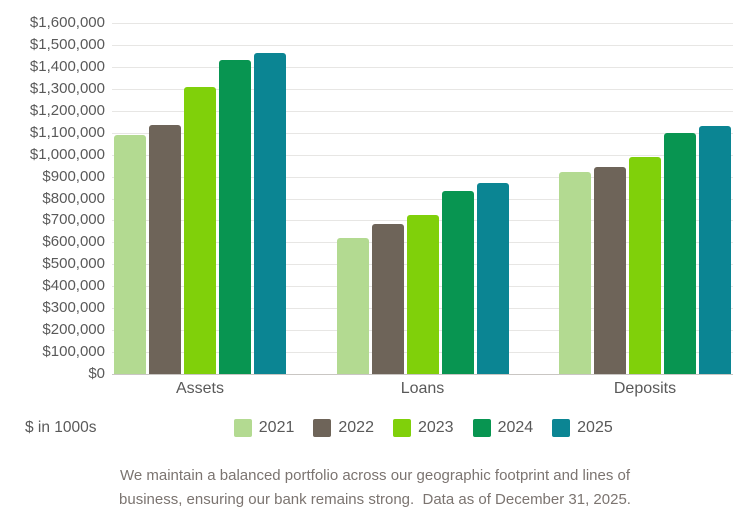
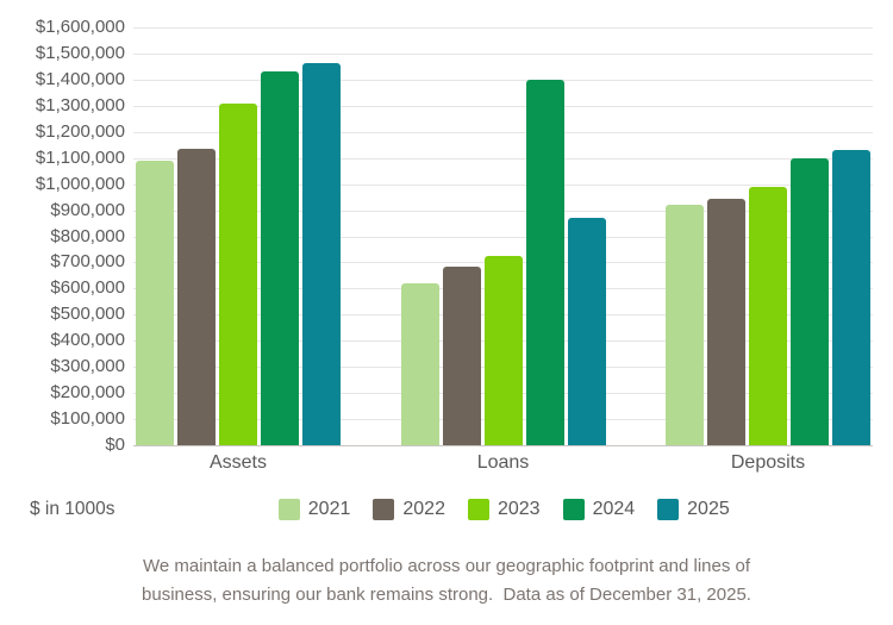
2024/Loans: $840000 -> $1400000
